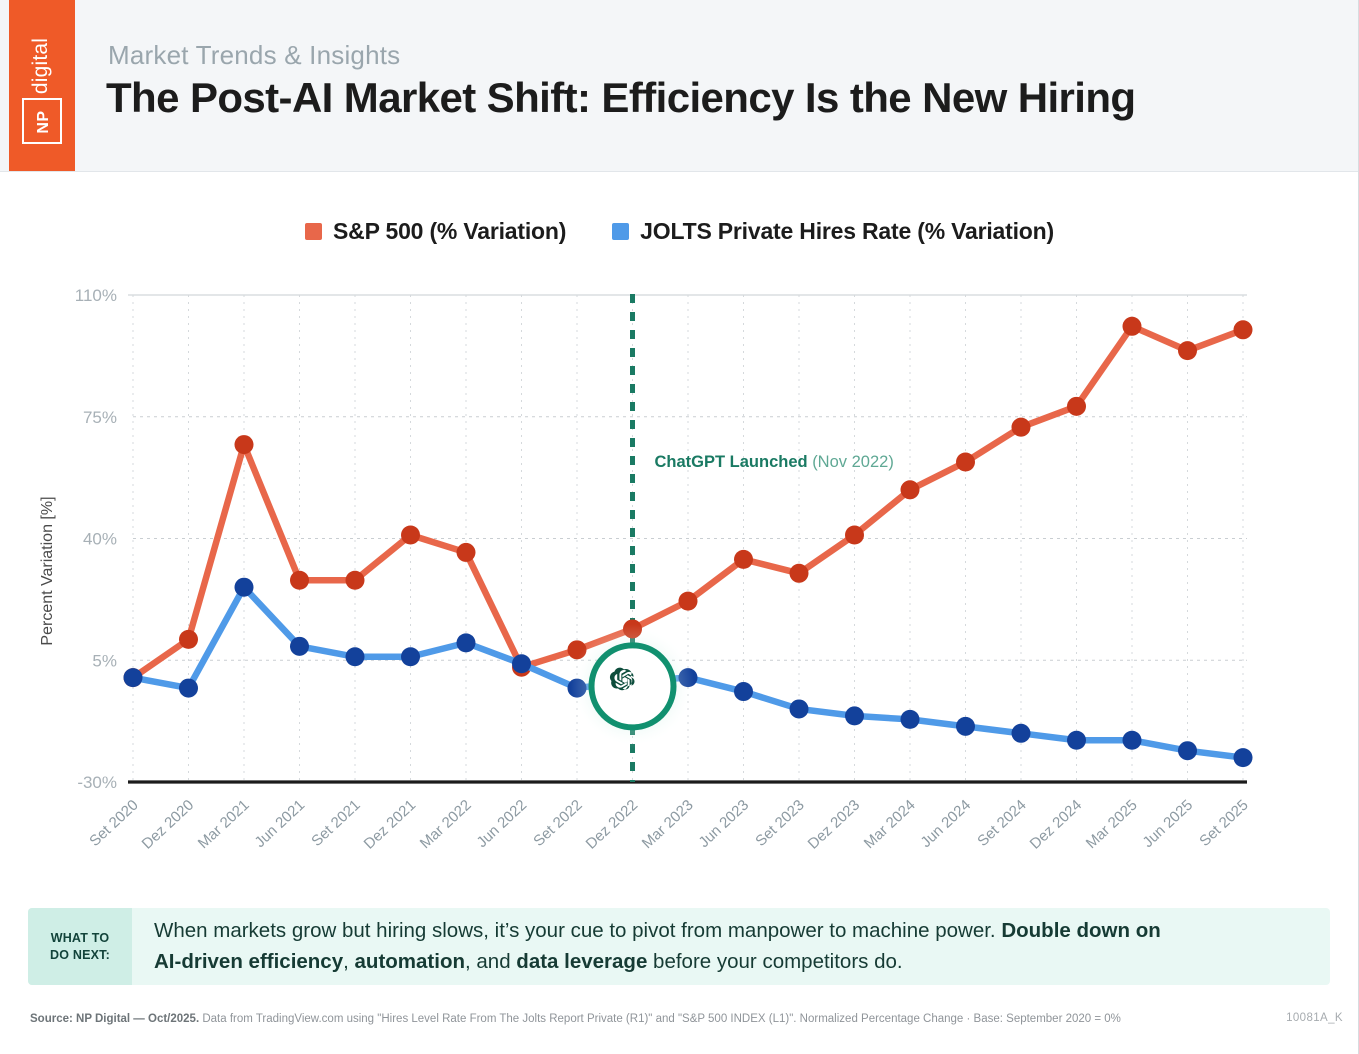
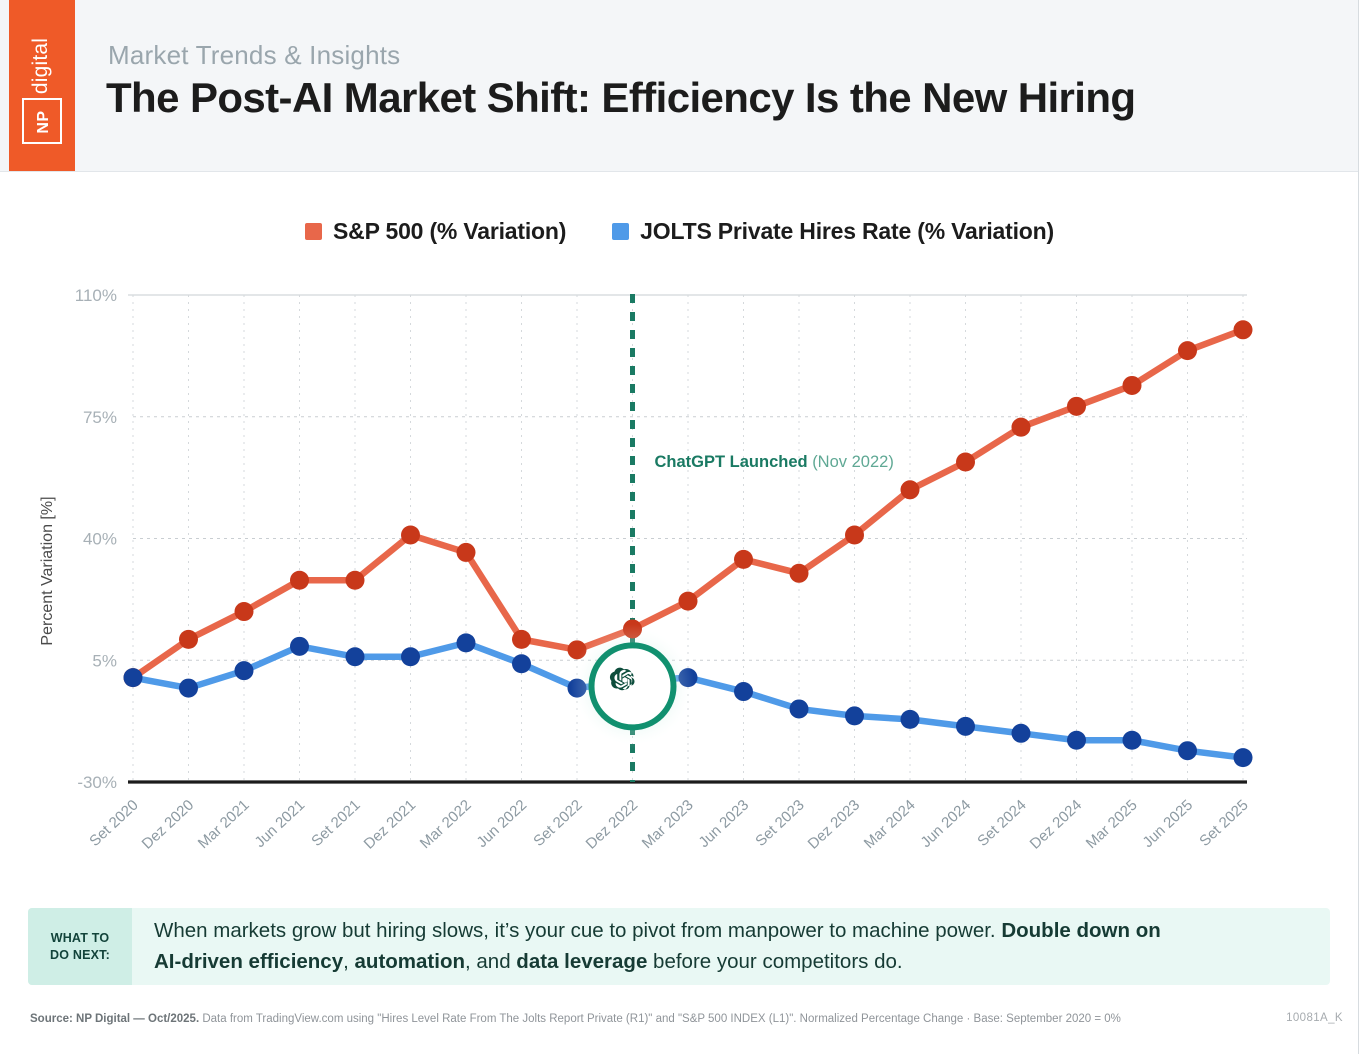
S&P 500 (% Variation)/Mar 2021: 67% -> 19%
JOLTS Private Hires Rate (% Variation)/Mar 2021: 26% -> 2%
S&P 500 (% Variation)/Jun 2022: 3% -> 11%
S&P 500 (% Variation)/Mar 2025: 101% -> 84%
